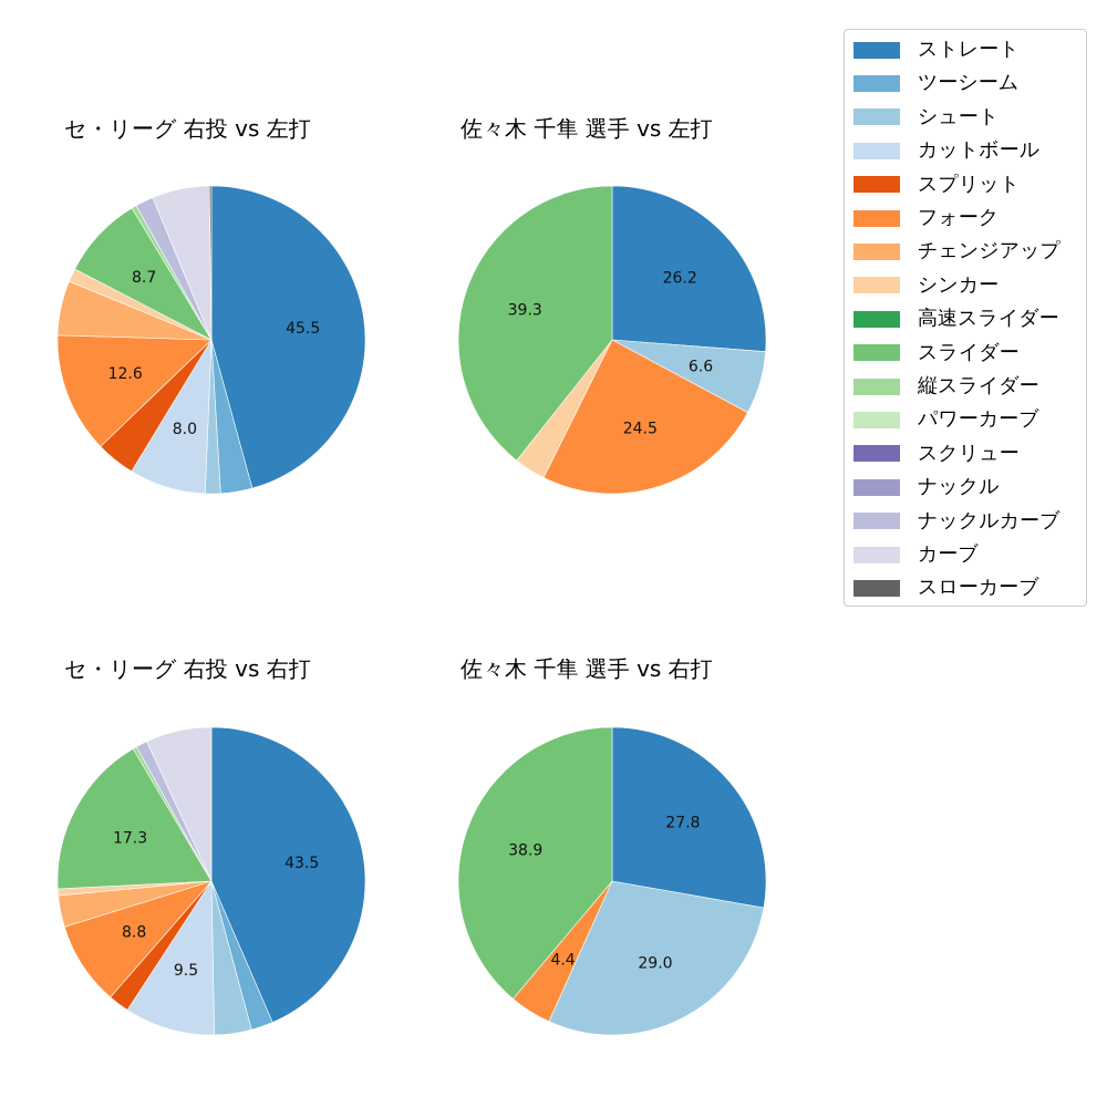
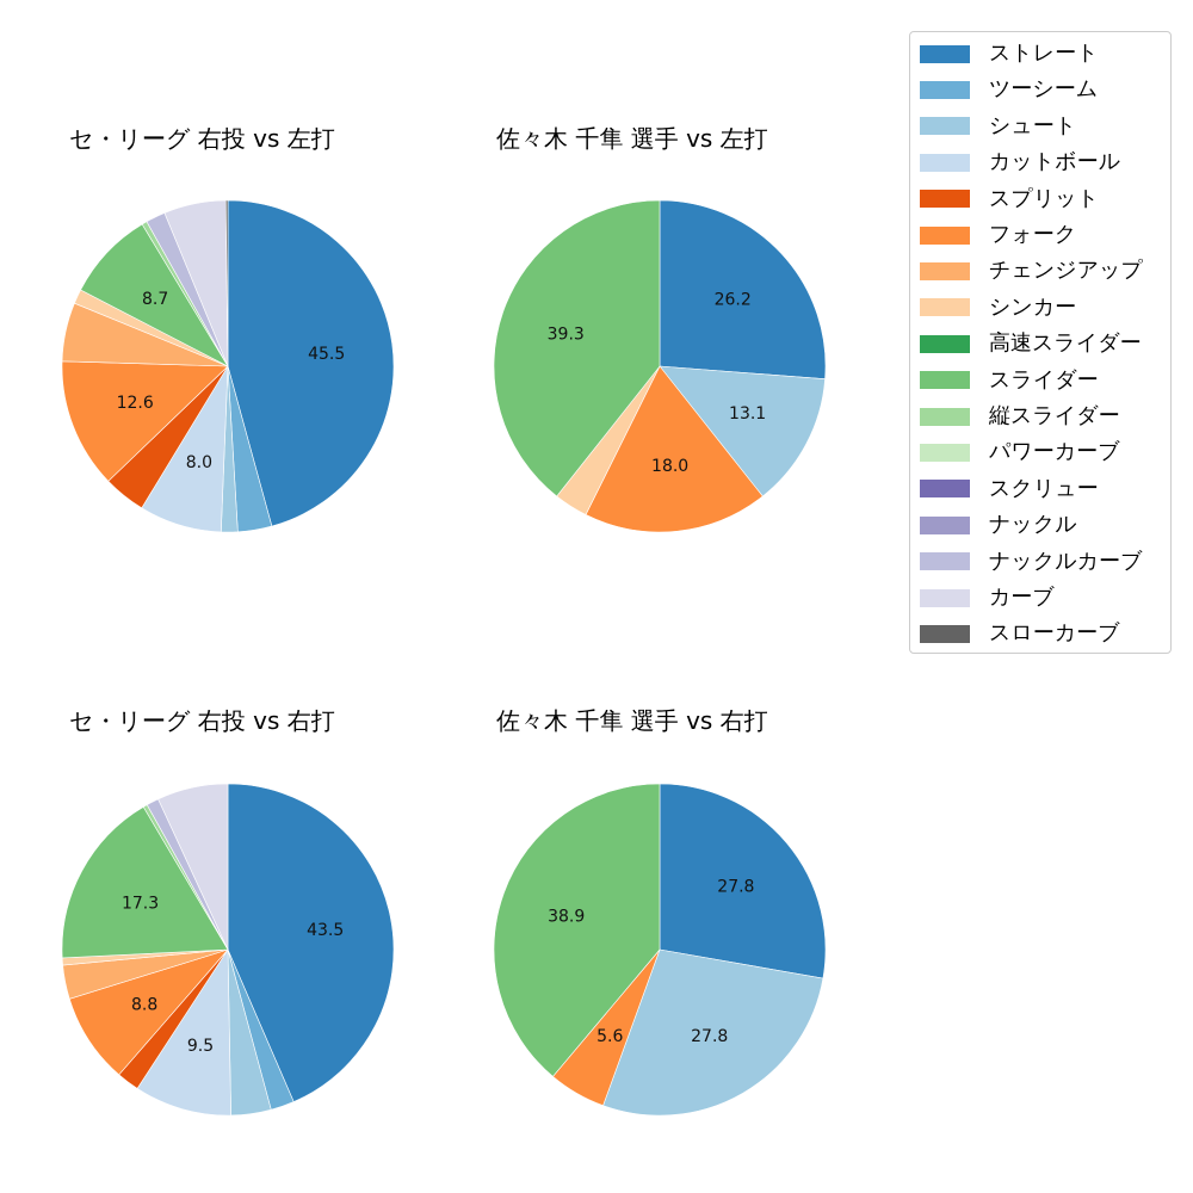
佐々木 千隼 選手 vs 左打/シュート: 6.6 -> 13.1
佐々木 千隼 選手 vs 左打/フォーク: 24.5 -> 18.0
佐々木 千隼 選手 vs 右打/シュート: 29.0 -> 27.8
佐々木 千隼 選手 vs 右打/フォーク: 4.4 -> 5.6
